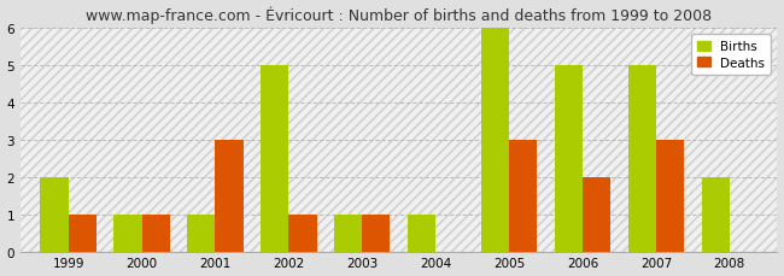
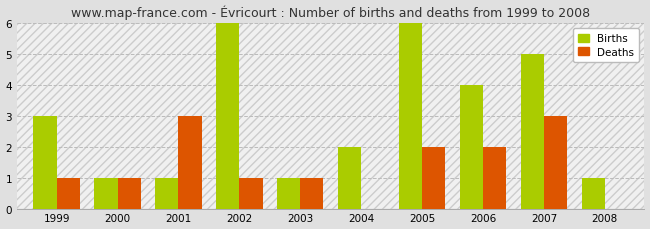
Births/1999: 2 -> 3
Births/2002: 5 -> 6
Births/2004: 1 -> 2
Deaths/2005: 3 -> 2
Births/2006: 5 -> 4
Births/2008: 2 -> 1
